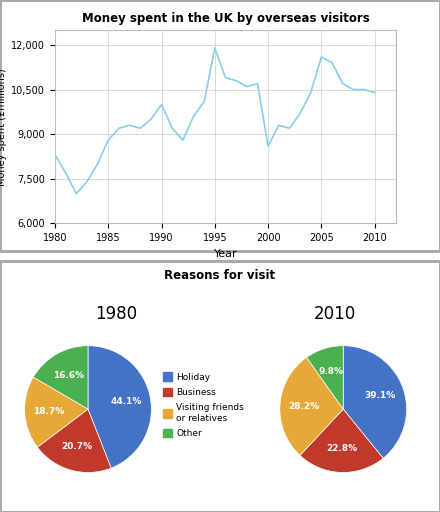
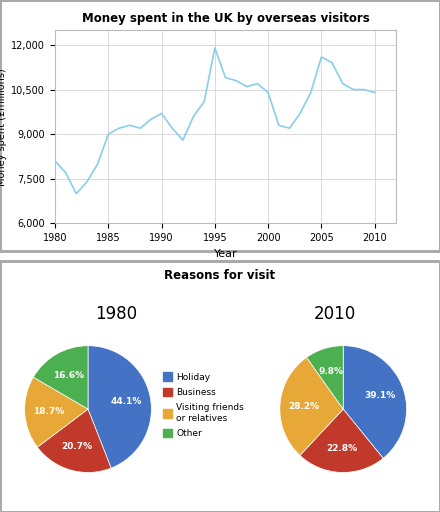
1980: 8,300 -> 8,100
1985: 8,800 -> 9,000
1990: 10,000 -> 9,700
2000: 8,600 -> 10,400
